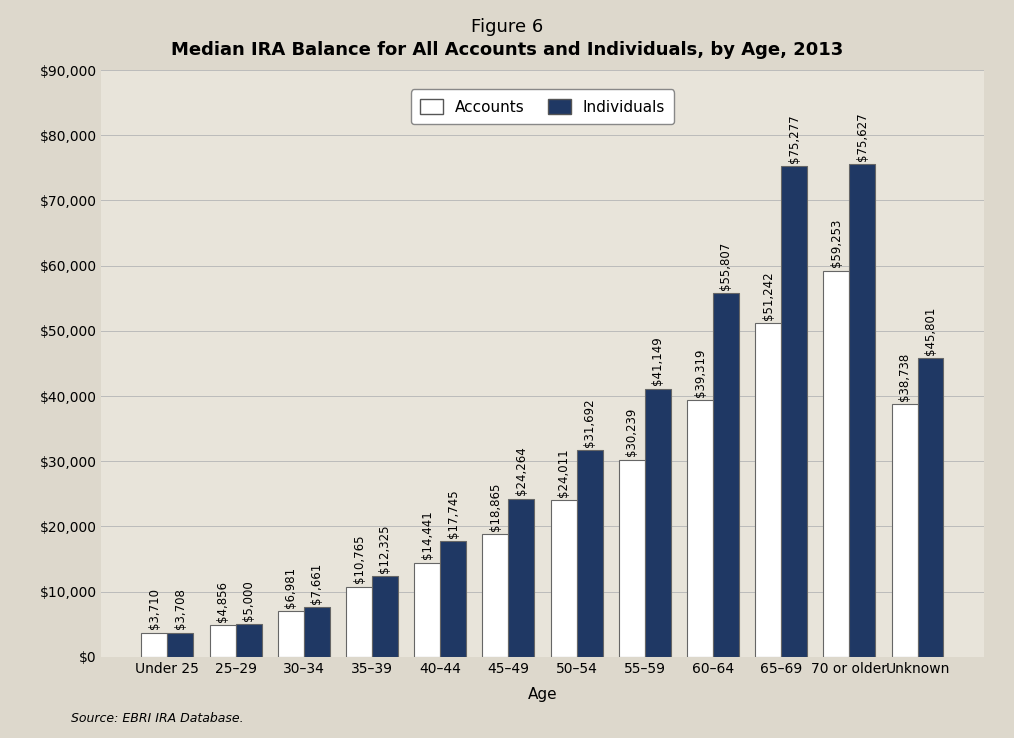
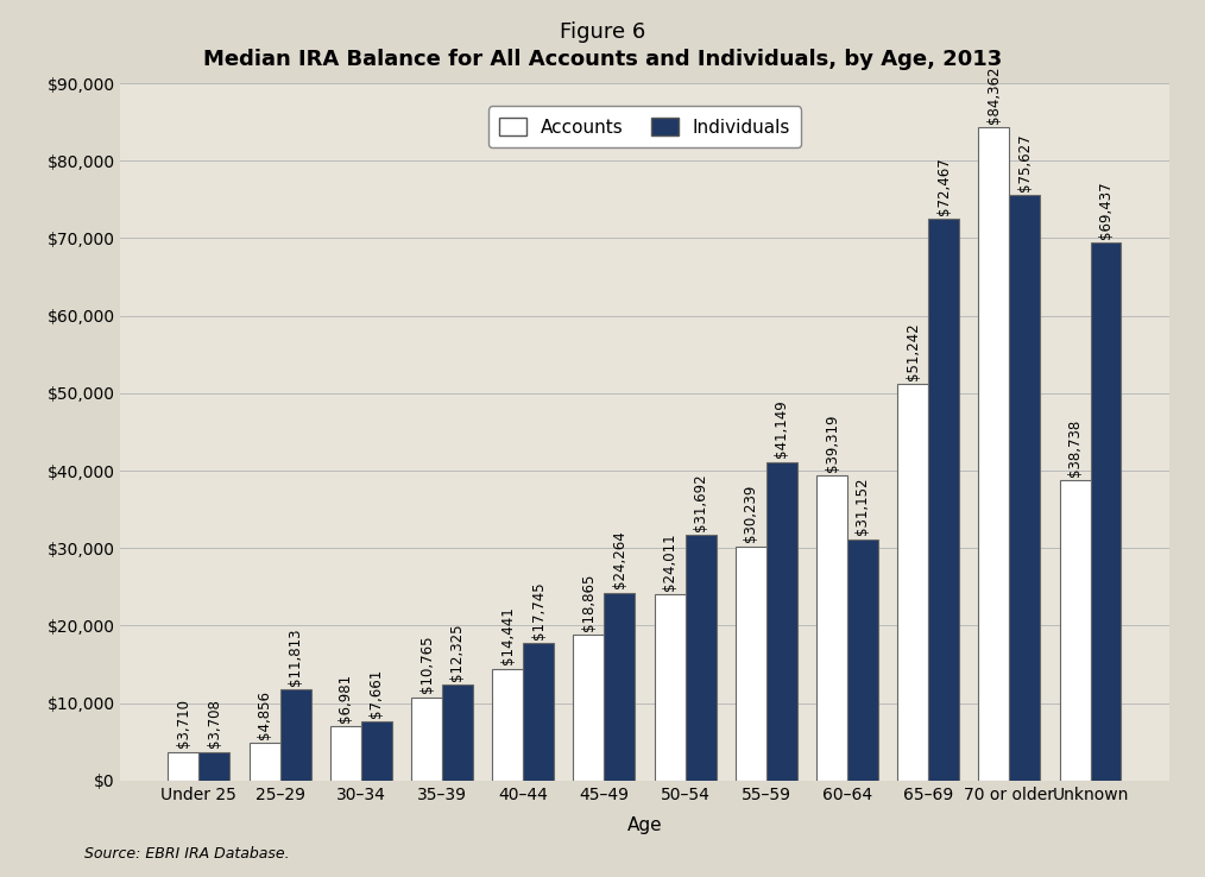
Individuals/25–29: $5,000 -> $11,813
Individuals/60–64: $55,807 -> $31,152
Individuals/65–69: $75,277 -> $72,467
Accounts/70 or older: $59,253 -> $84,362
Individuals/Unknown: $45,801 -> $69,437
